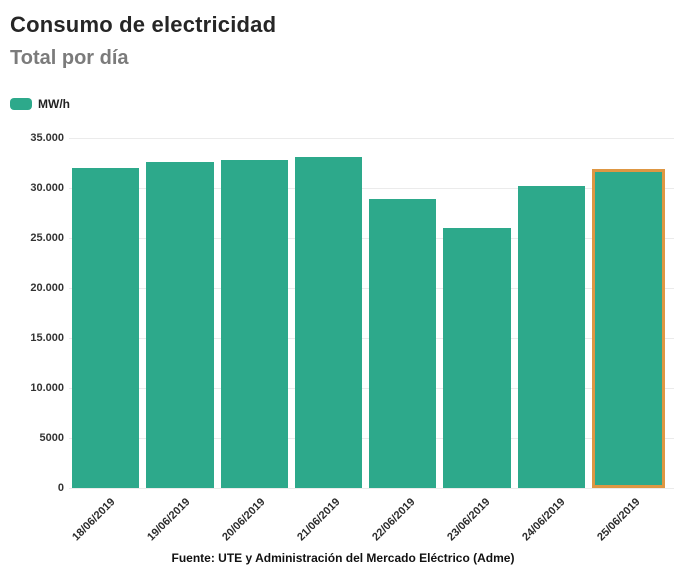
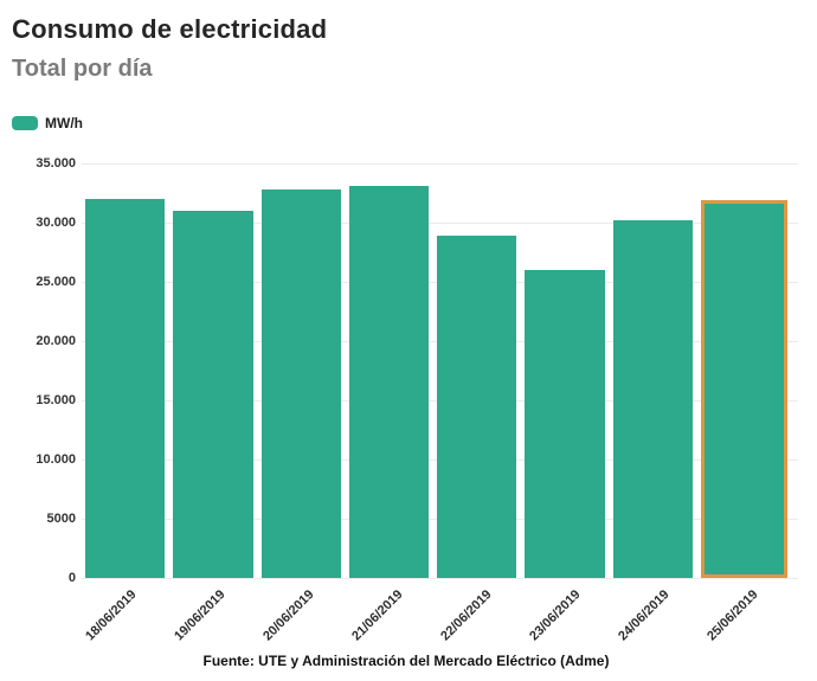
19/06/2019: 32600 -> 31000
